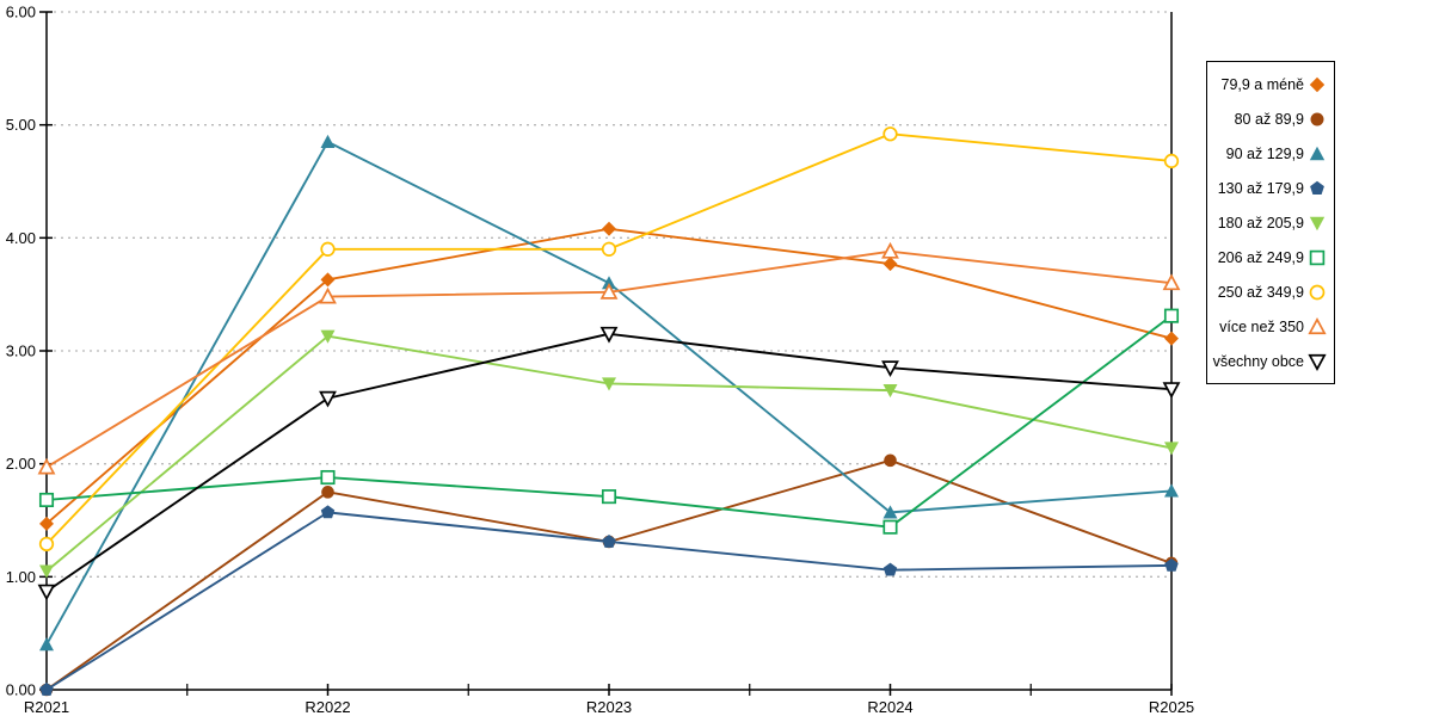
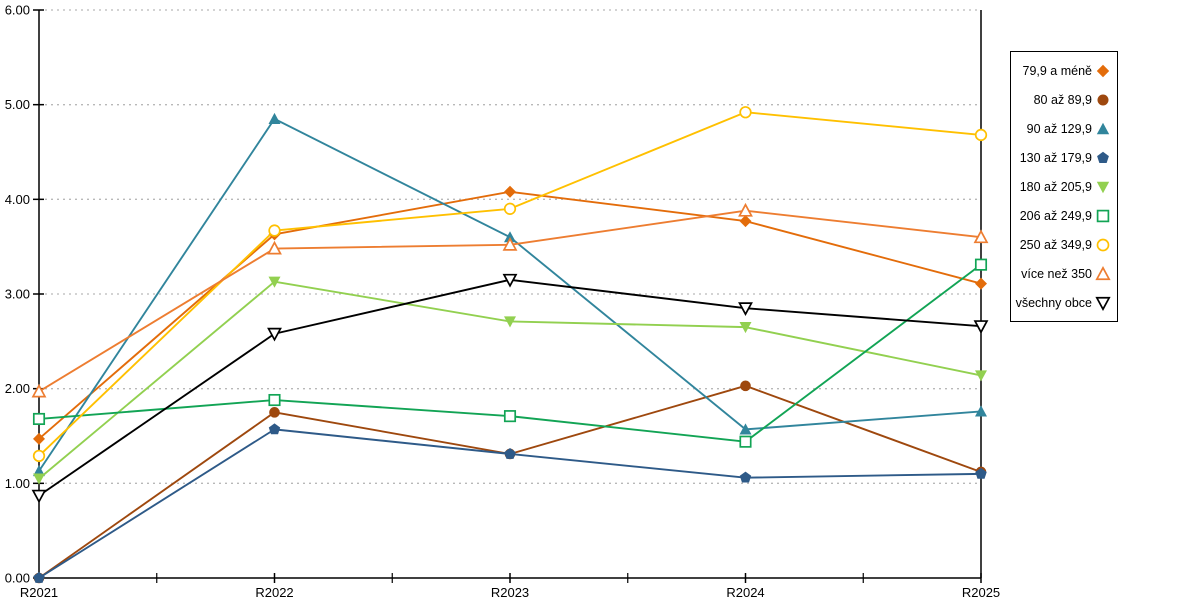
90 až 129,9/R2021: 0.4 -> 1.1
250 až 349,9/R2022: 3.9 -> 3.7
